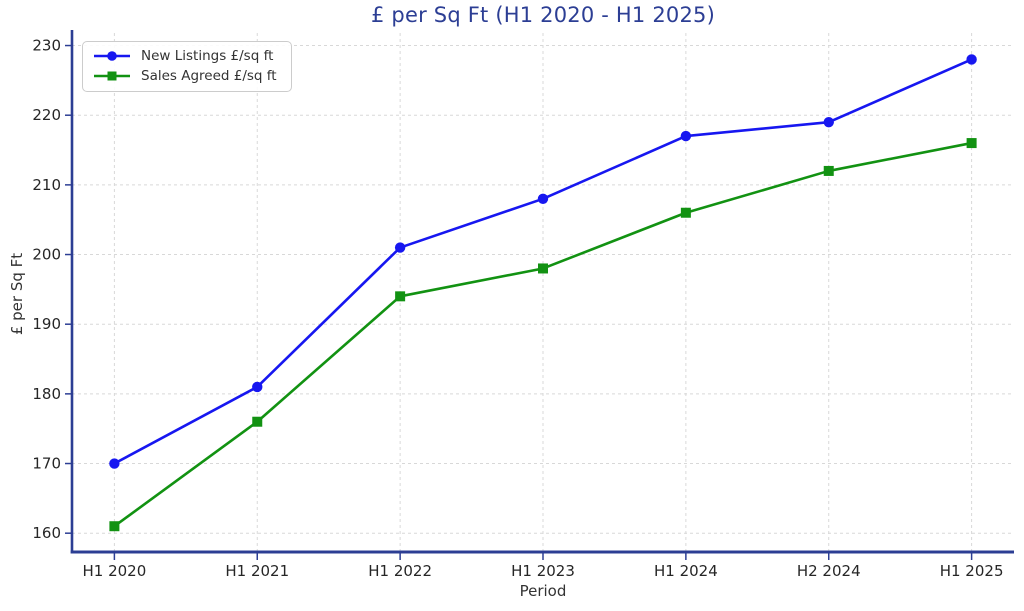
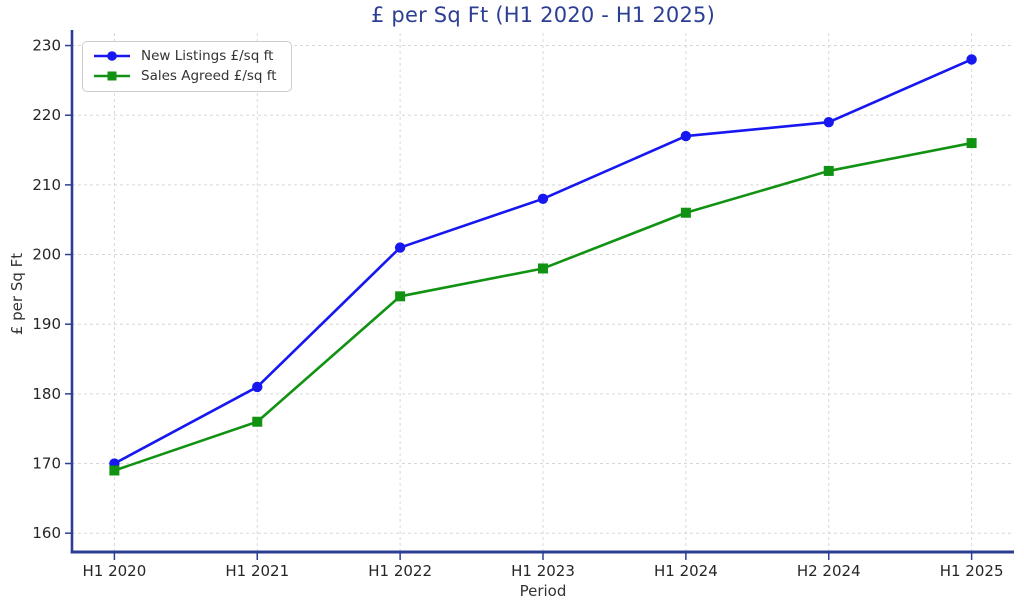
Sales Agreed £/sq ft/H1 2020: 161 -> 169
